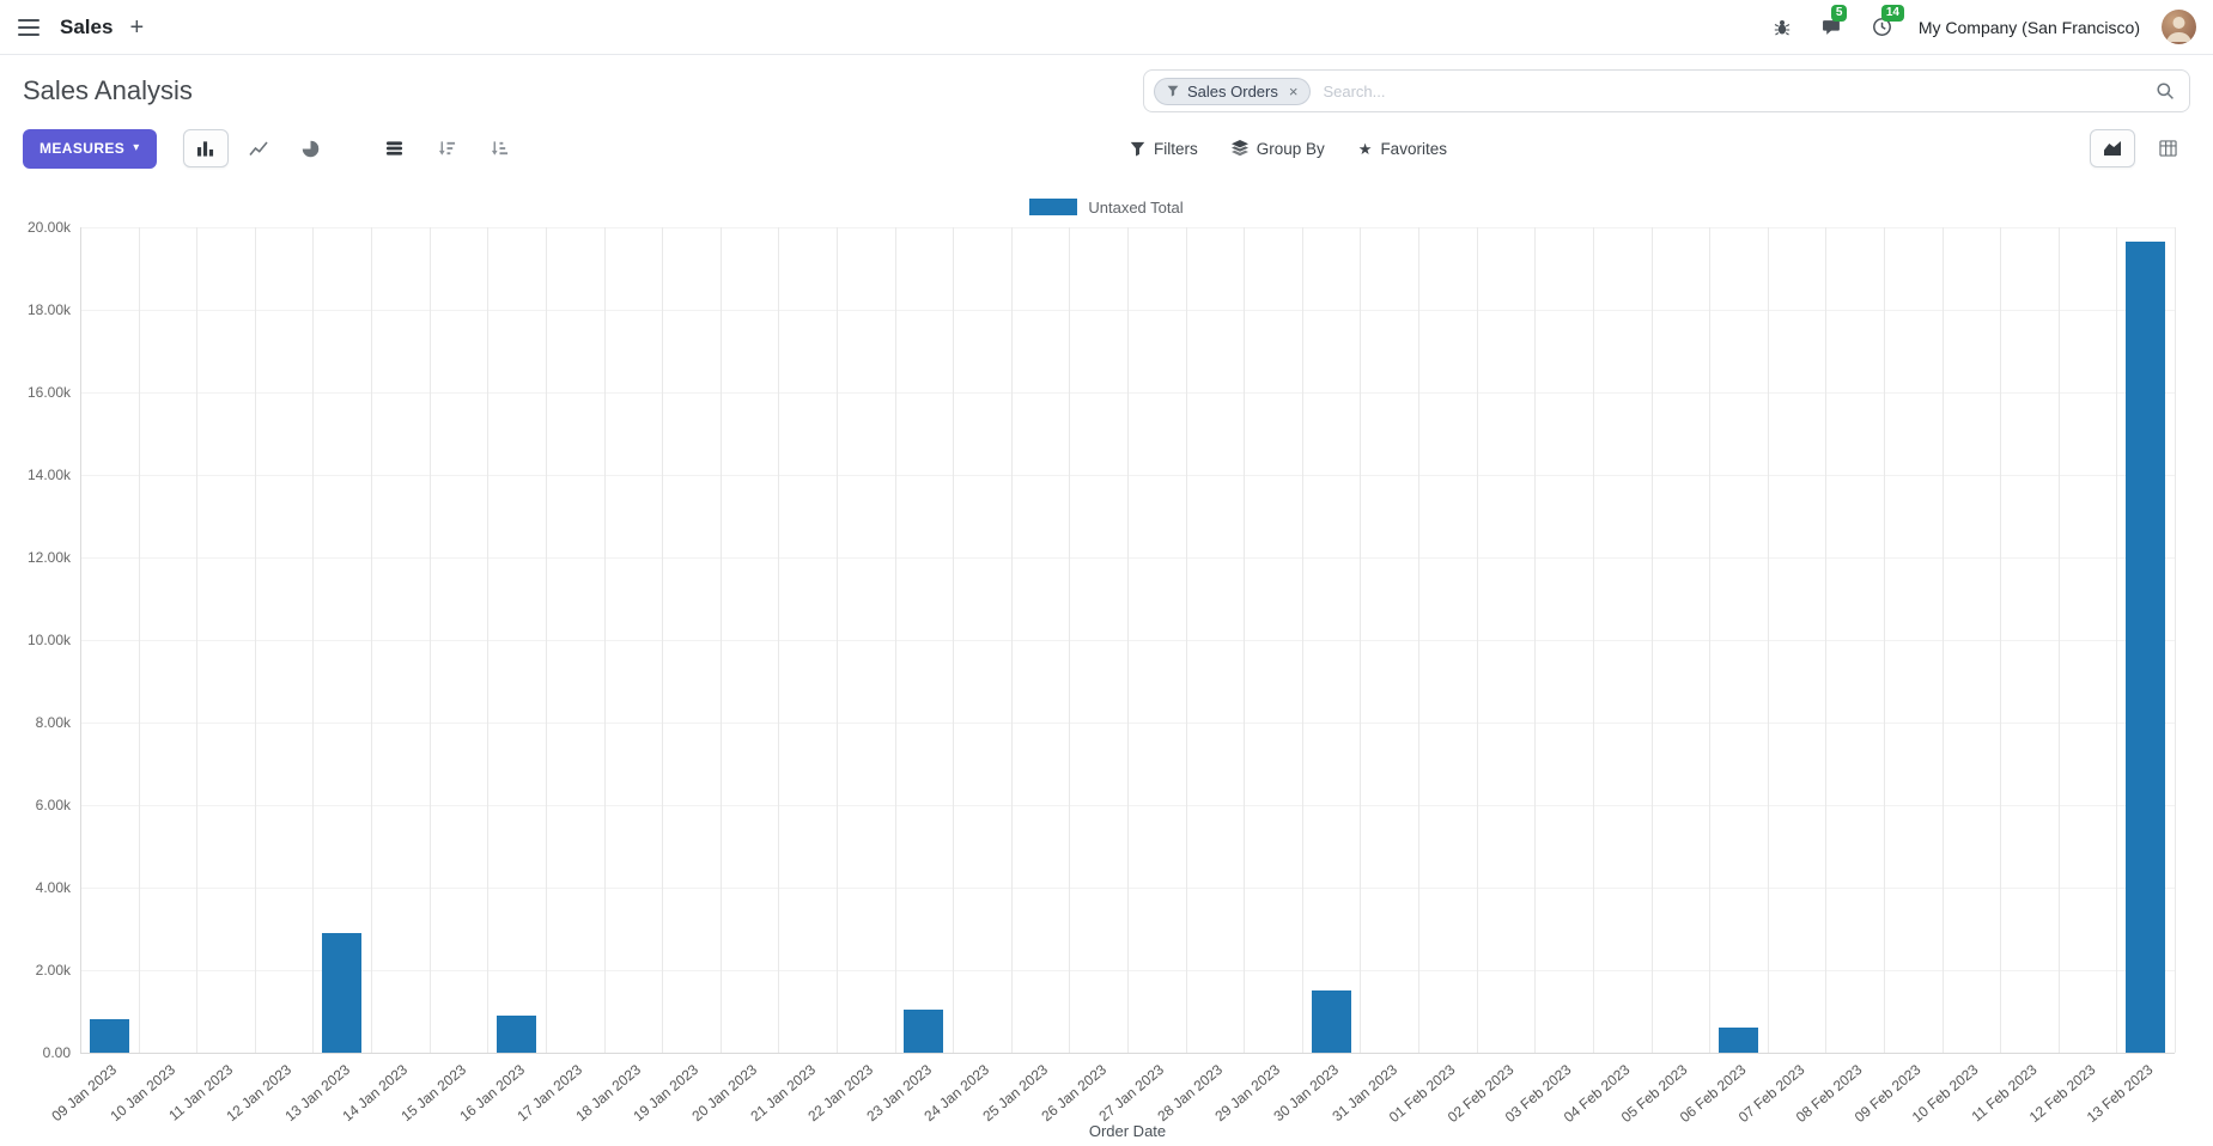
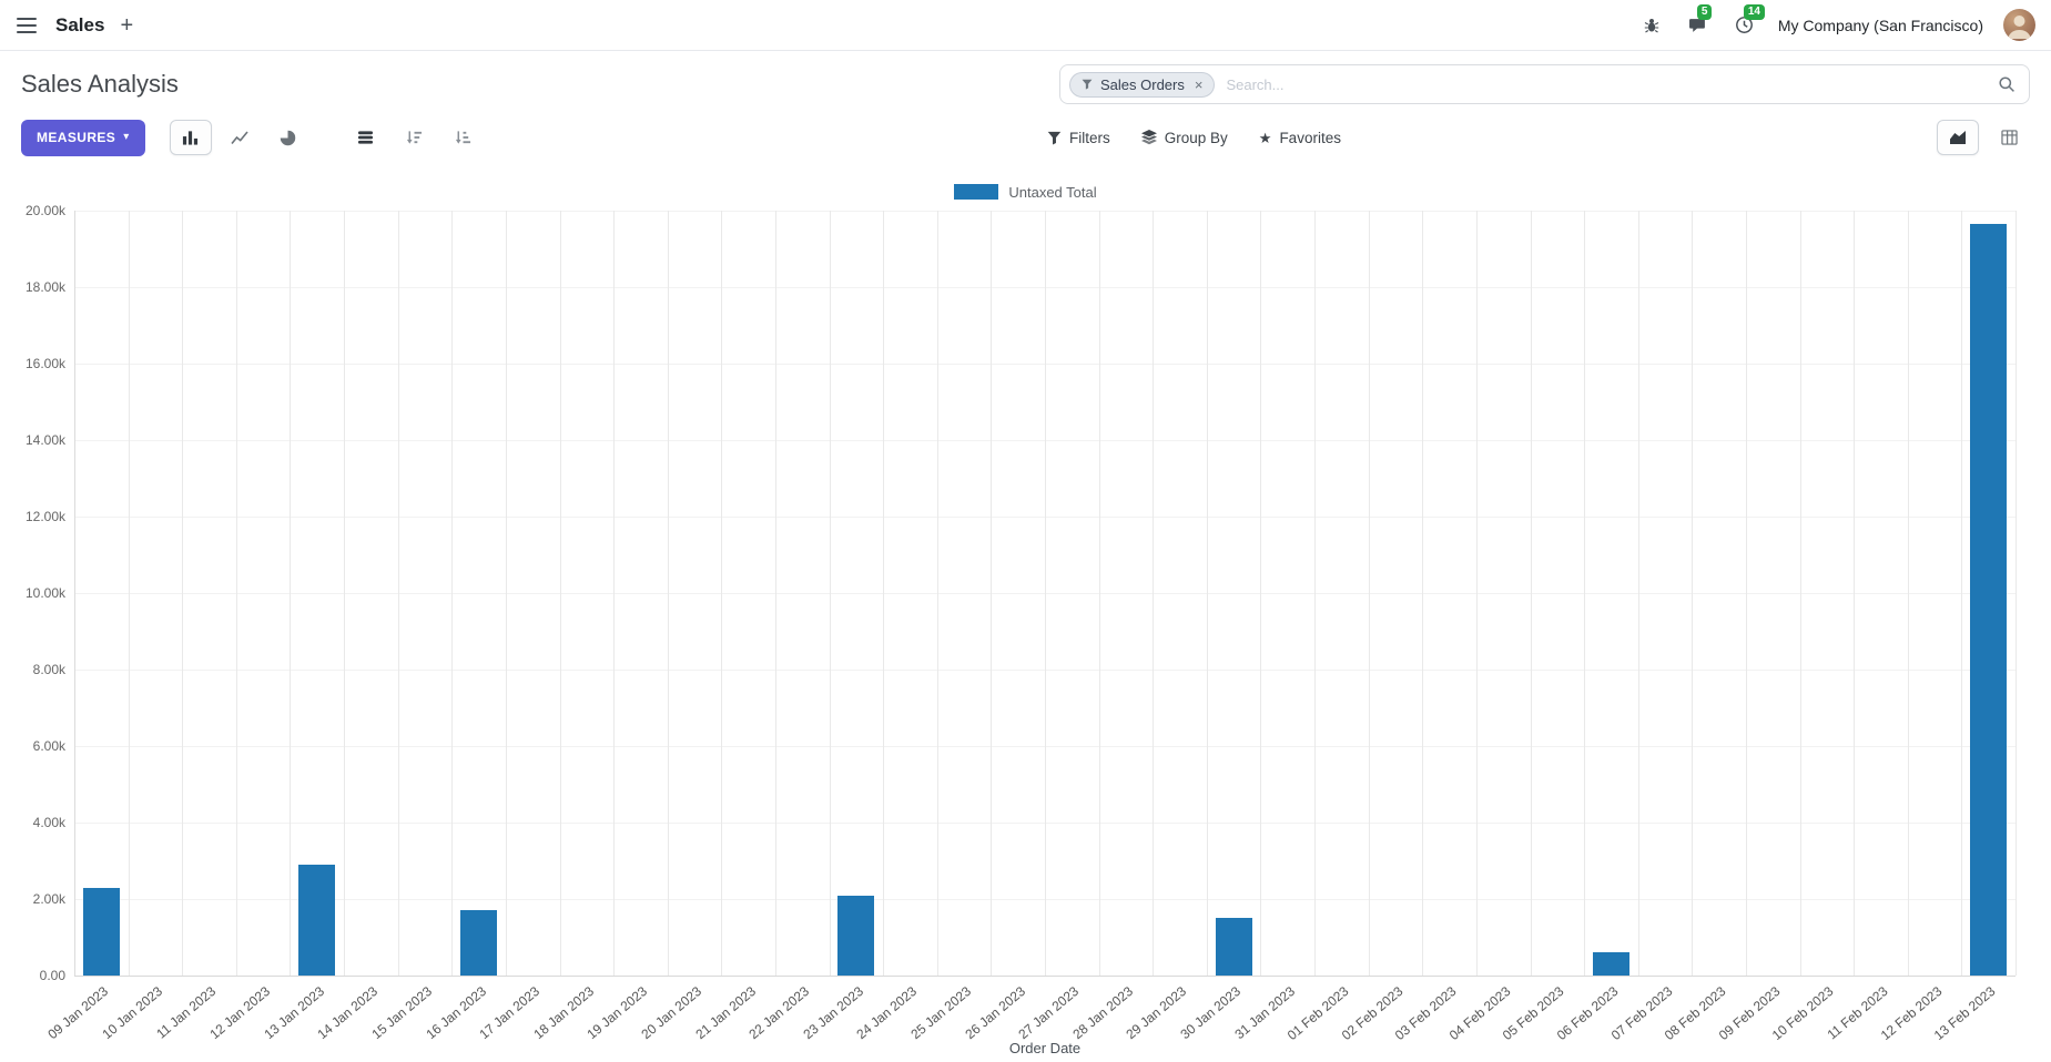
09 Jan 2023: 0.8k -> 2.3k
16 Jan 2023: 0.9k -> 1.7k
23 Jan 2023: 1.0k -> 2.1k
